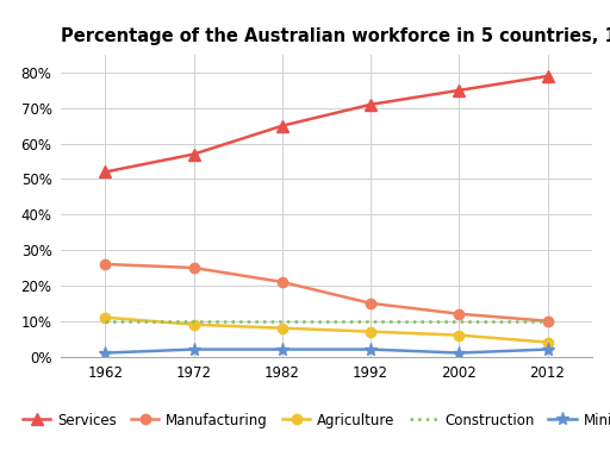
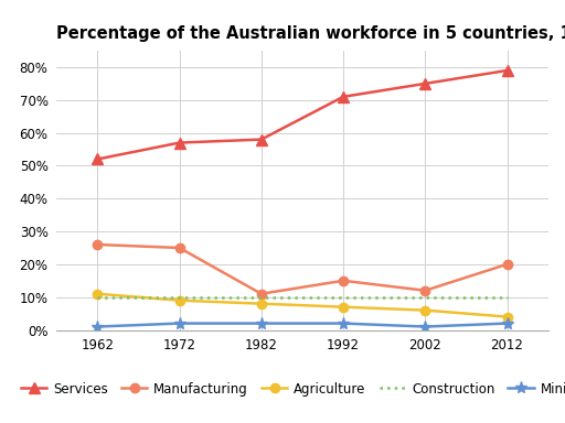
Services/1982: 65% -> 58%
Manufacturing/1982: 21% -> 11%
Manufacturing/2012: 10% -> 20%
